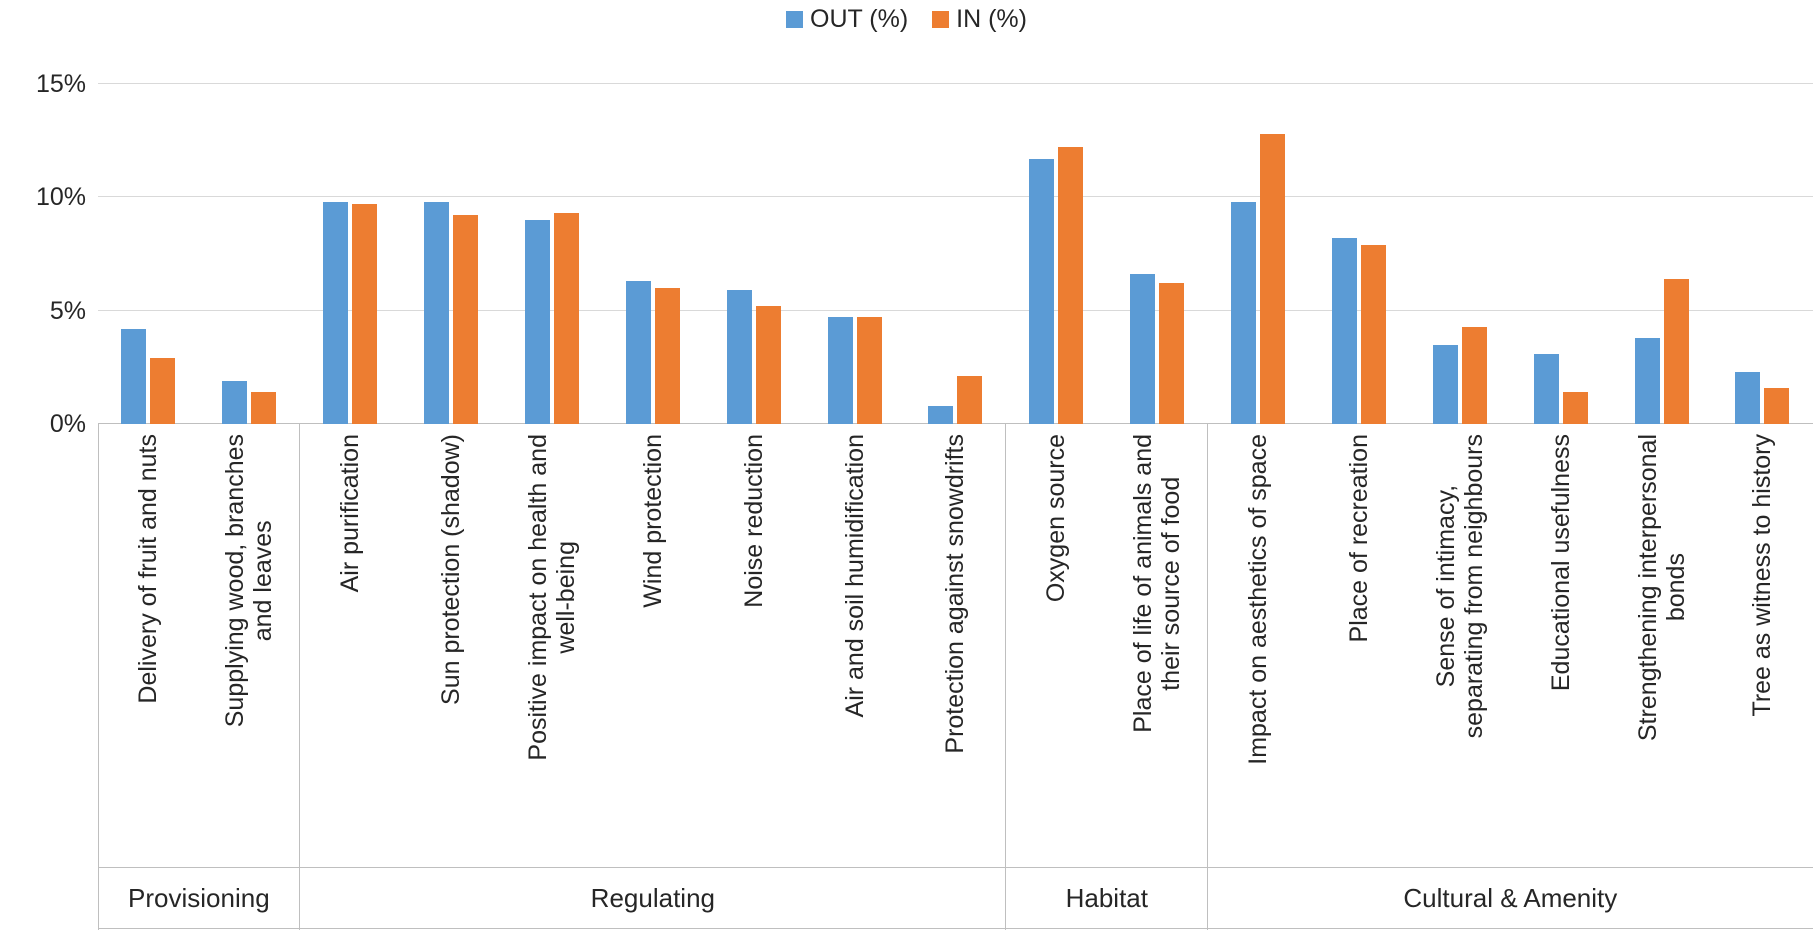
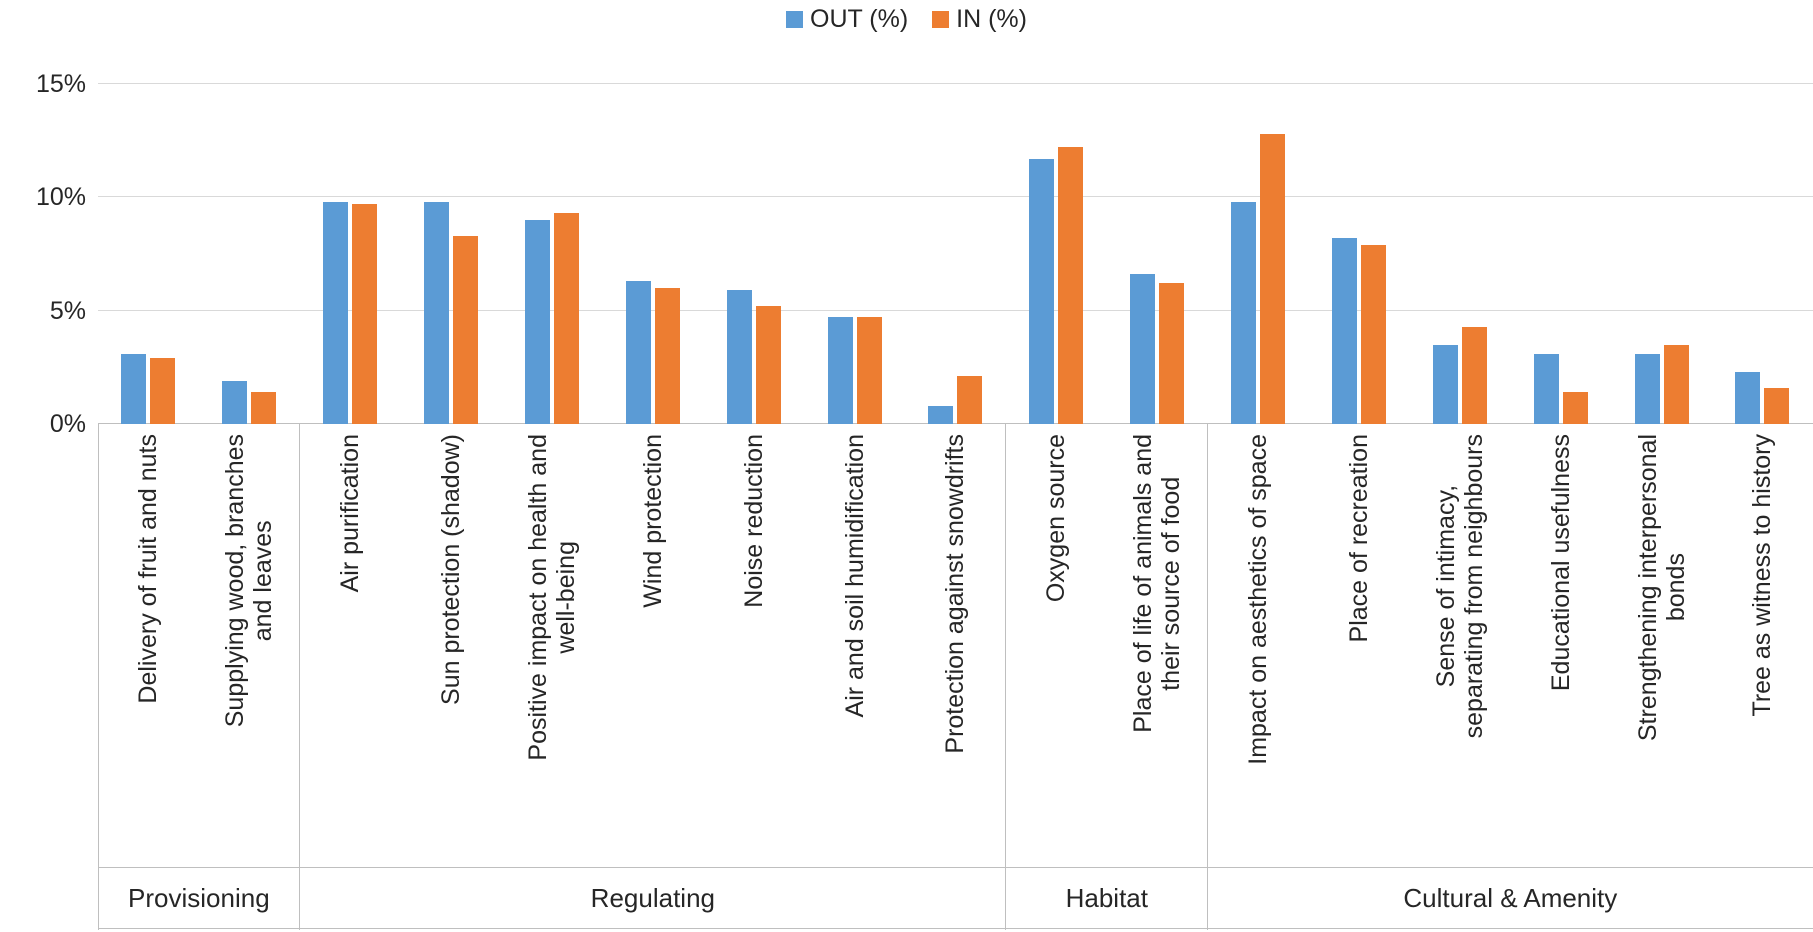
OUT (%)/Delivery of fruit and nuts: 4.2% -> 3.1%
IN (%)/Sun protection (shadow): 9.2% -> 8.3%
OUT (%)/Strengthening interpersonal bonds: 3.8% -> 3.1%
IN (%)/Strengthening interpersonal bonds: 6.4% -> 3.5%
